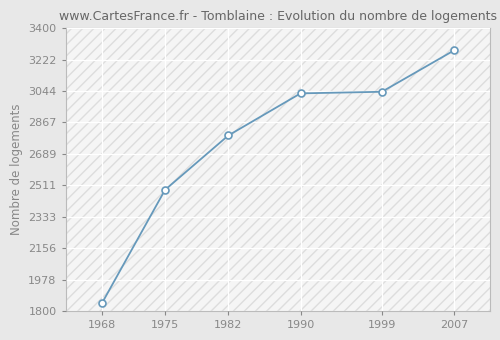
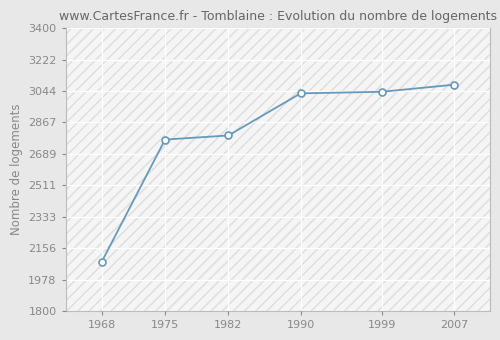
1968: 1840 -> 2080
1975: 2490 -> 2770
2007: 3270 -> 3080
